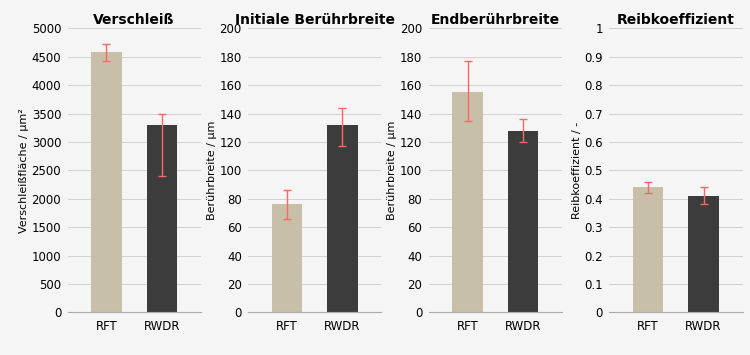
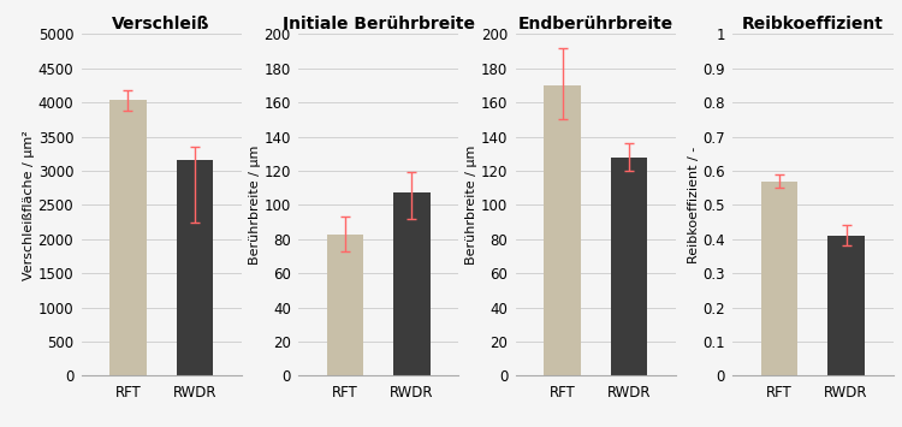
Verschleiß/RFT: 4580 -> 4030
Verschleiß/RWDR: 3300 -> 3150
Initiale Berührbreite/RFT: 76 -> 83
Initiale Berührbreite/RWDR: 132 -> 107
Endberührbreite/RFT: 155 -> 170
Reibkoeffizient/RFT: 0.44 -> 0.57
